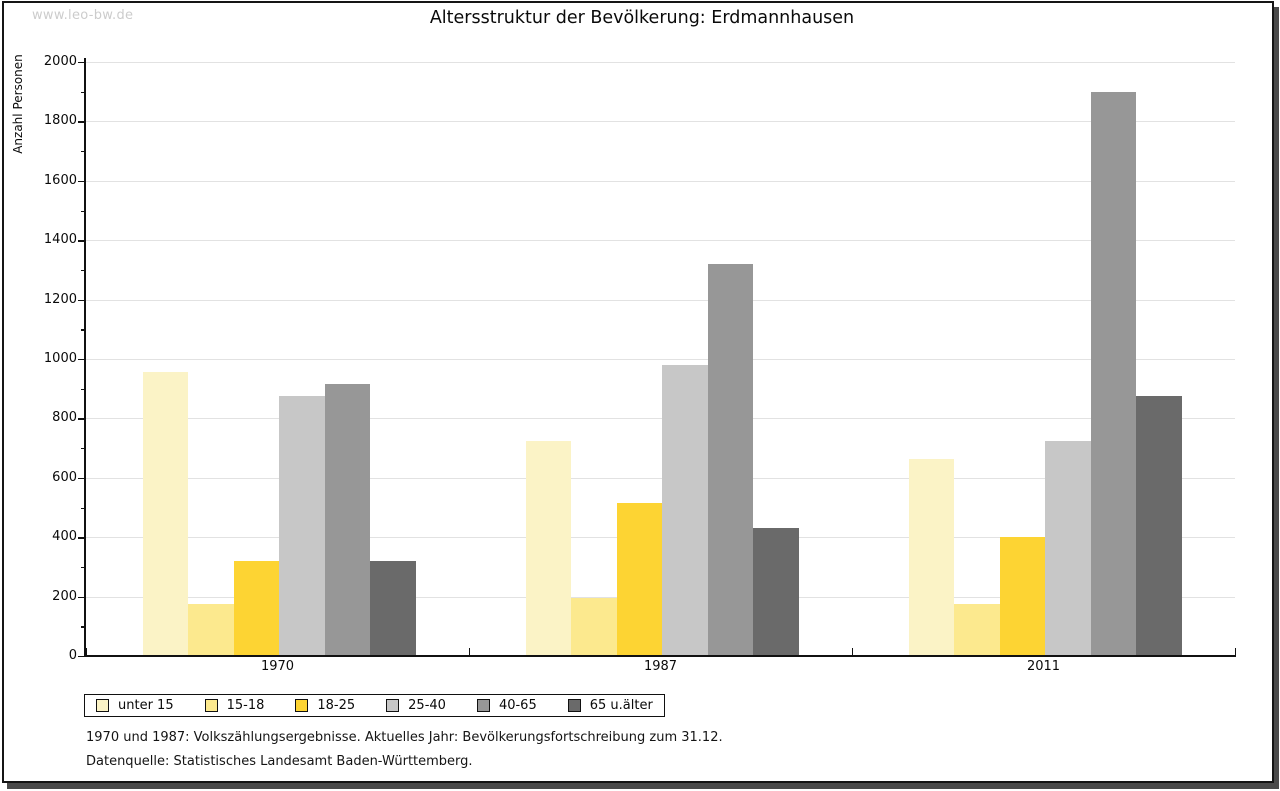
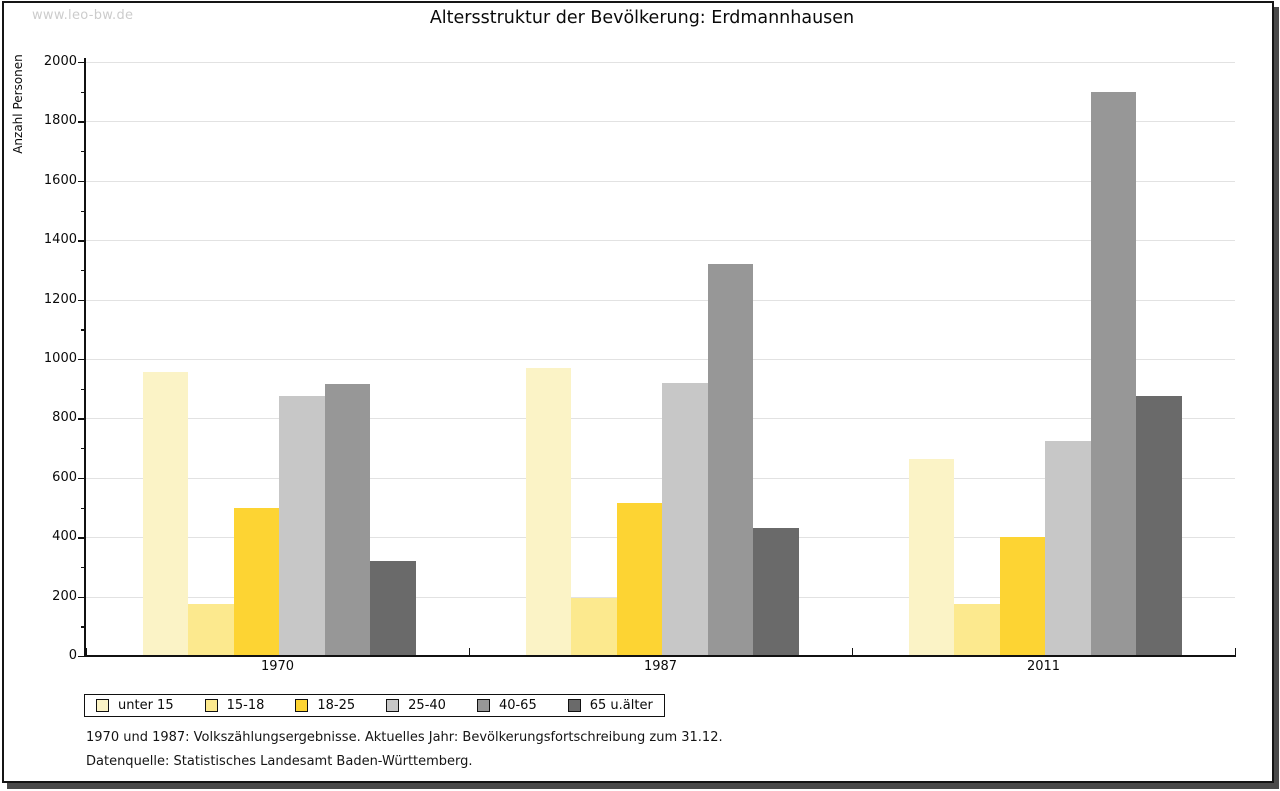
18-25/1970: 320 -> 500
unter 15/1987: 720 -> 970
25-40/1987: 980 -> 920
